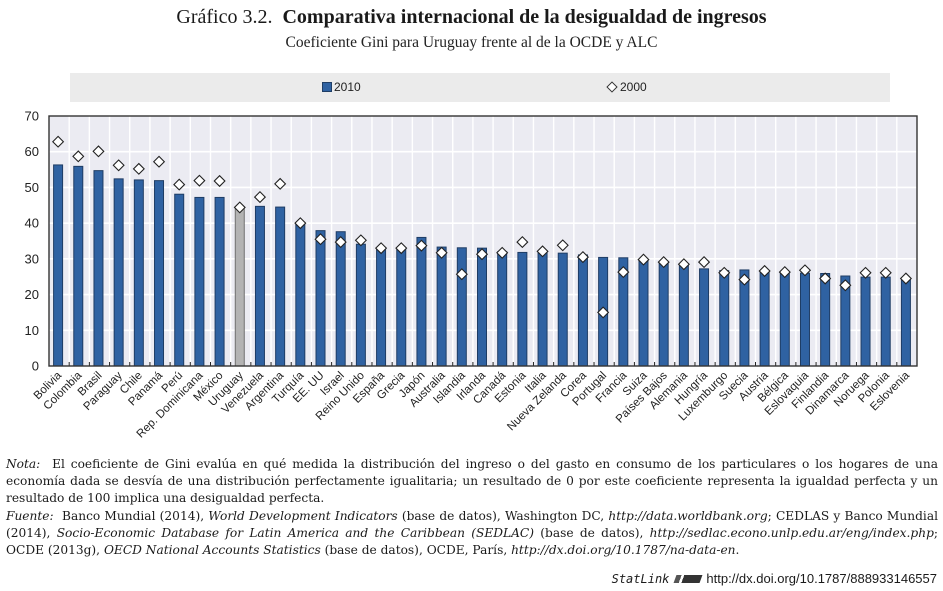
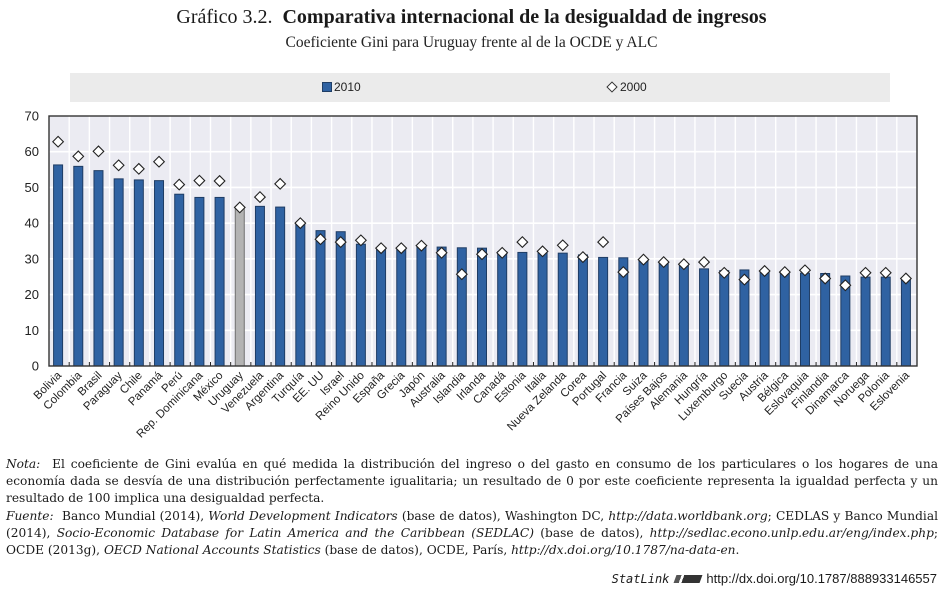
2010/Japón: 36 -> 34
2000/Portugal: 15 -> 35
